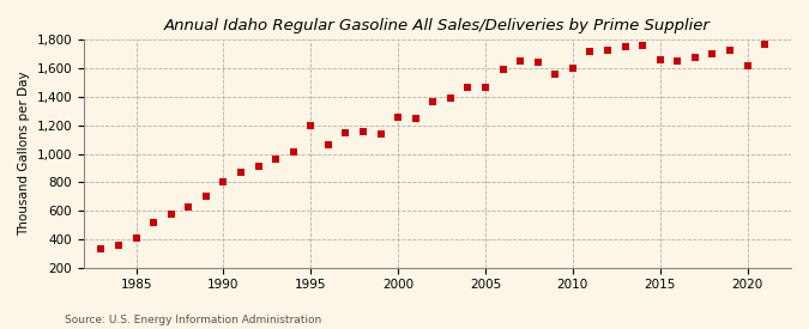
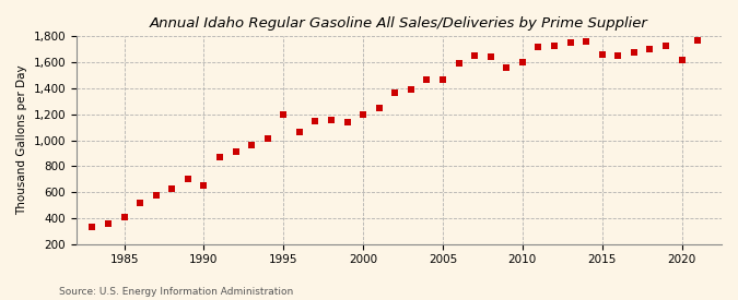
1990: 800 -> 650
2000: 1,260 -> 1,200
